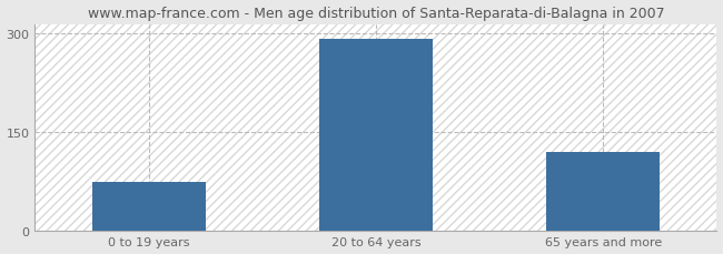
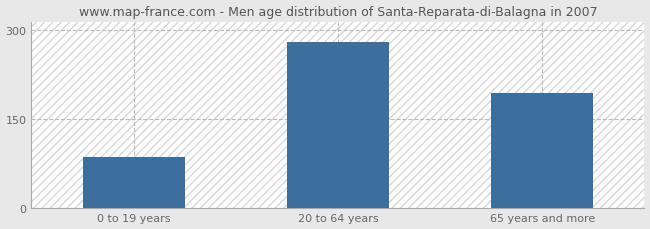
0 to 19 years: 75 -> 86
20 to 64 years: 292 -> 280
65 years and more: 120 -> 194
